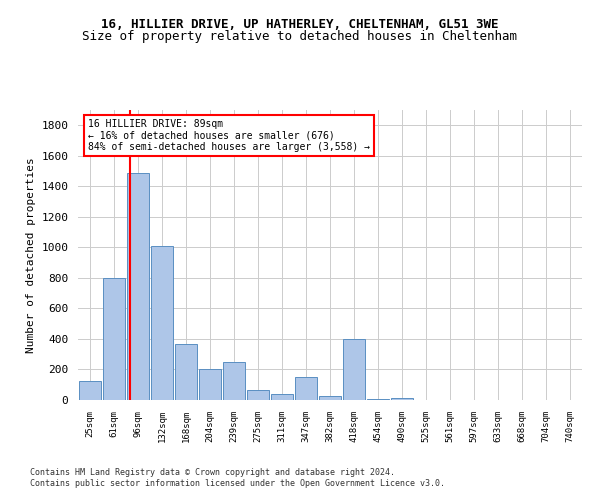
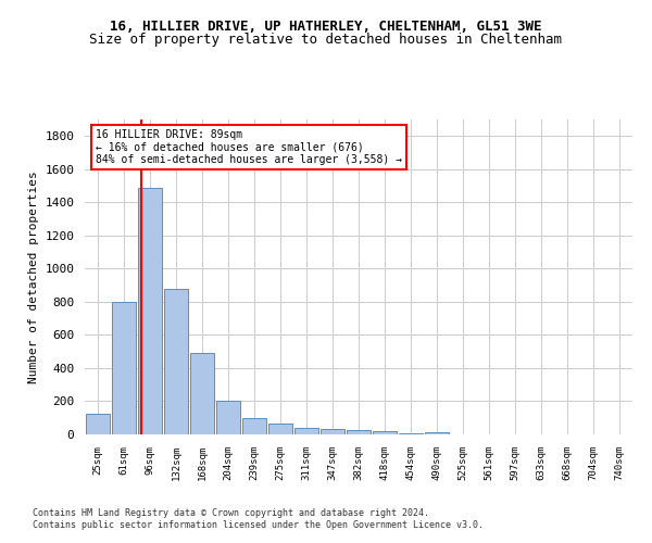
132sqm: 1010 -> 880
168sqm: 370 -> 490
239sqm: 250 -> 100
347sqm: 150 -> 40
418sqm: 400 -> 20
